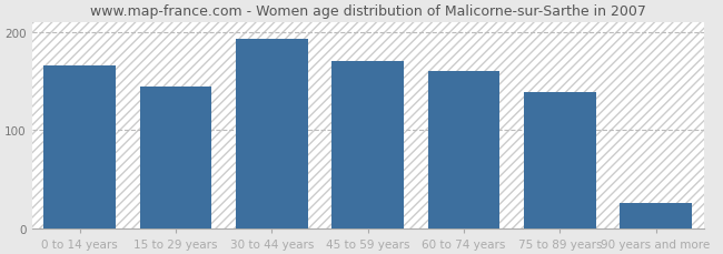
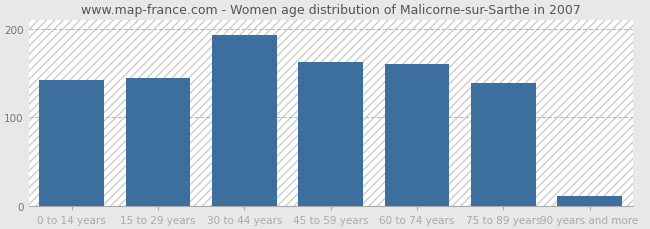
0 to 14 years: 166 -> 142
45 to 59 years: 170 -> 163
90 years and more: 26 -> 11
